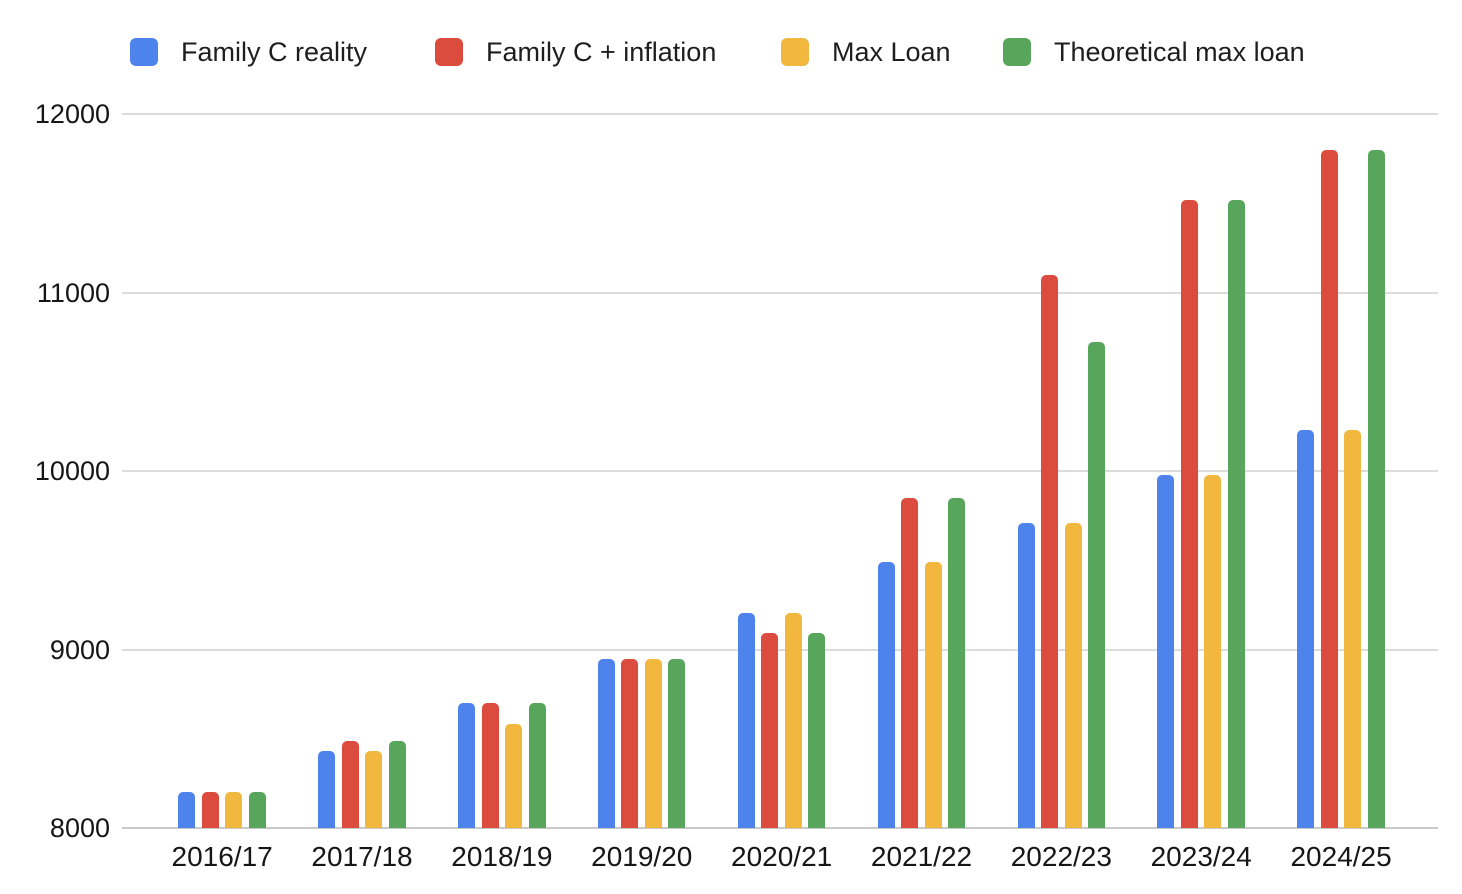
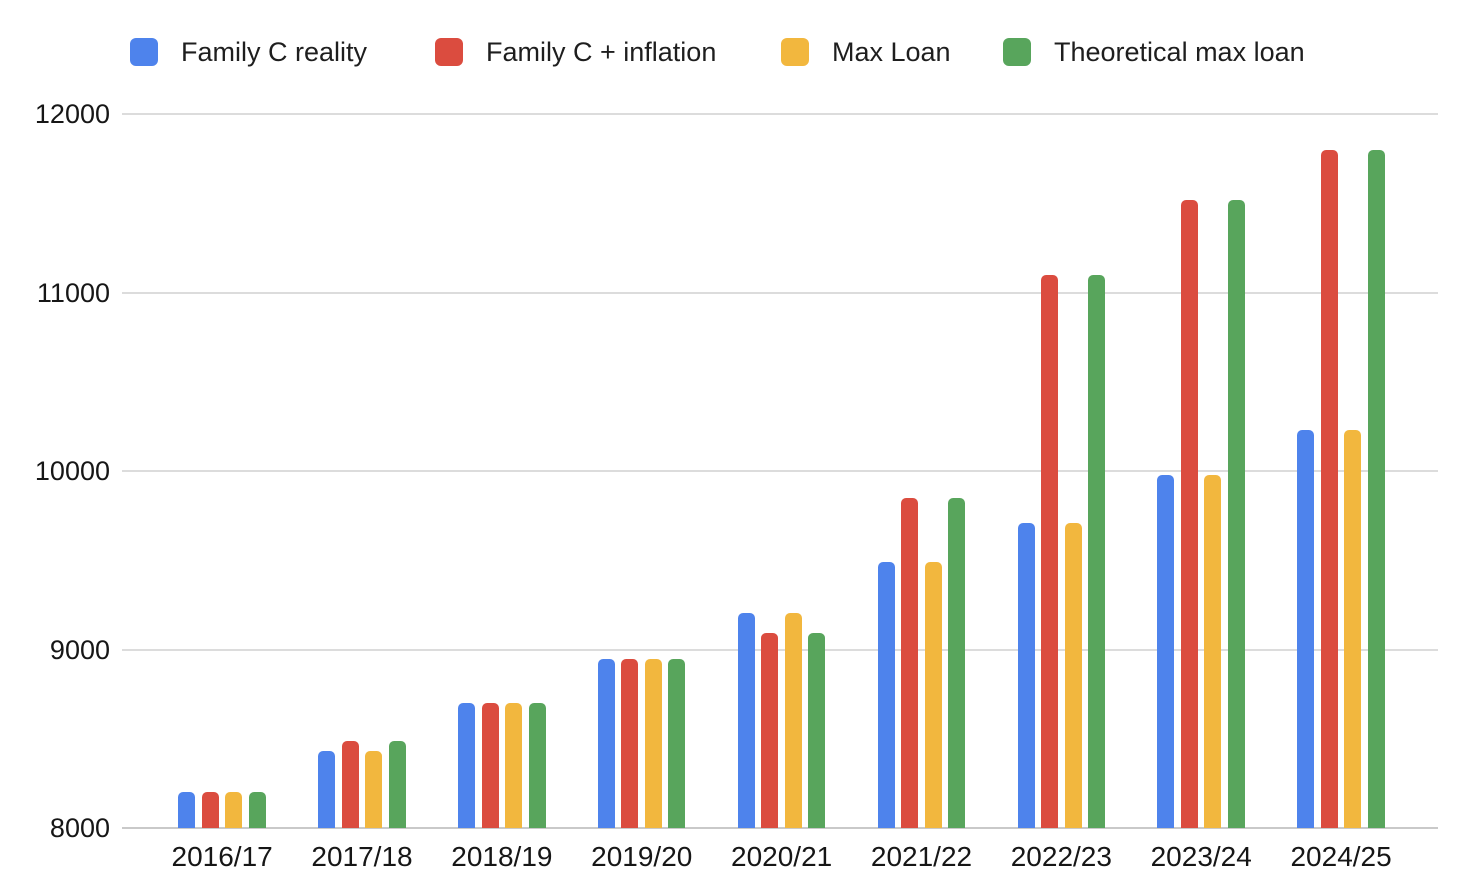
Max Loan/2018/19: 8580 -> 8700
Theoretical max loan/2022/23: 10720 -> 11100
